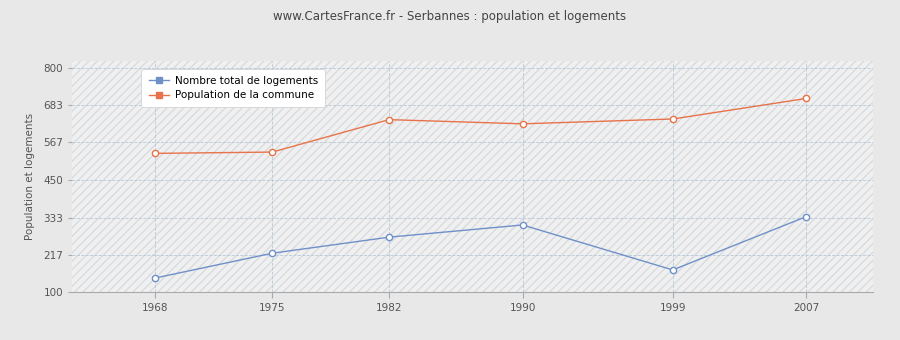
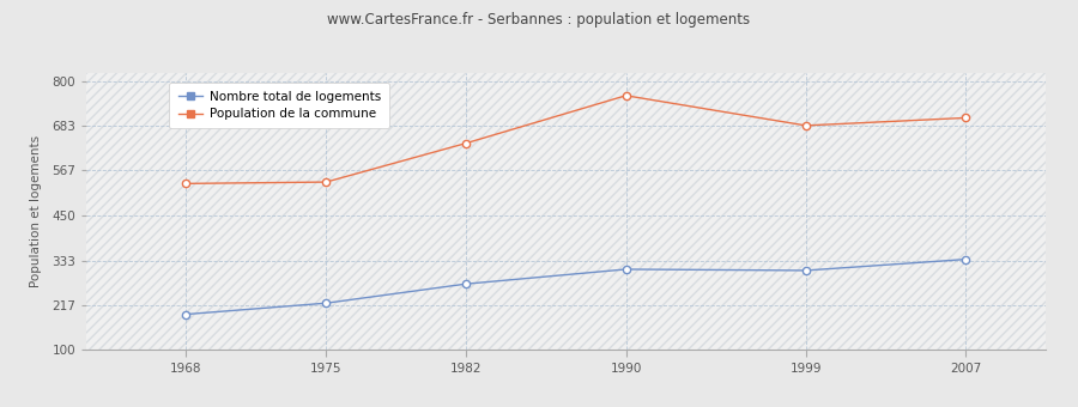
Nombre total de logements/1968: 145 -> 193
Population de la commune/1990: 625 -> 762
Nombre total de logements/1999: 170 -> 307
Population de la commune/1999: 640 -> 684
